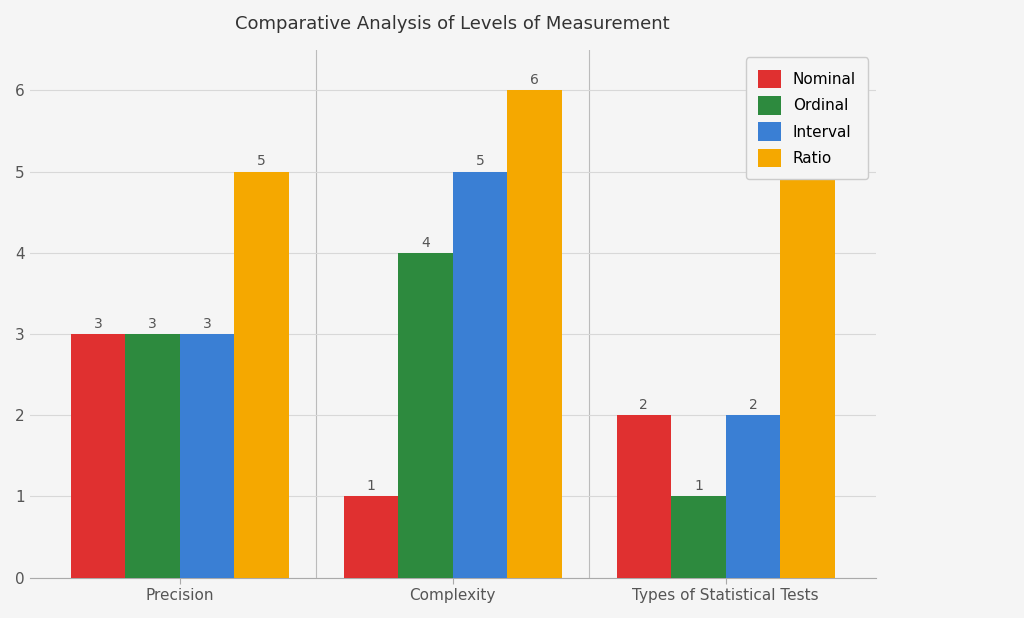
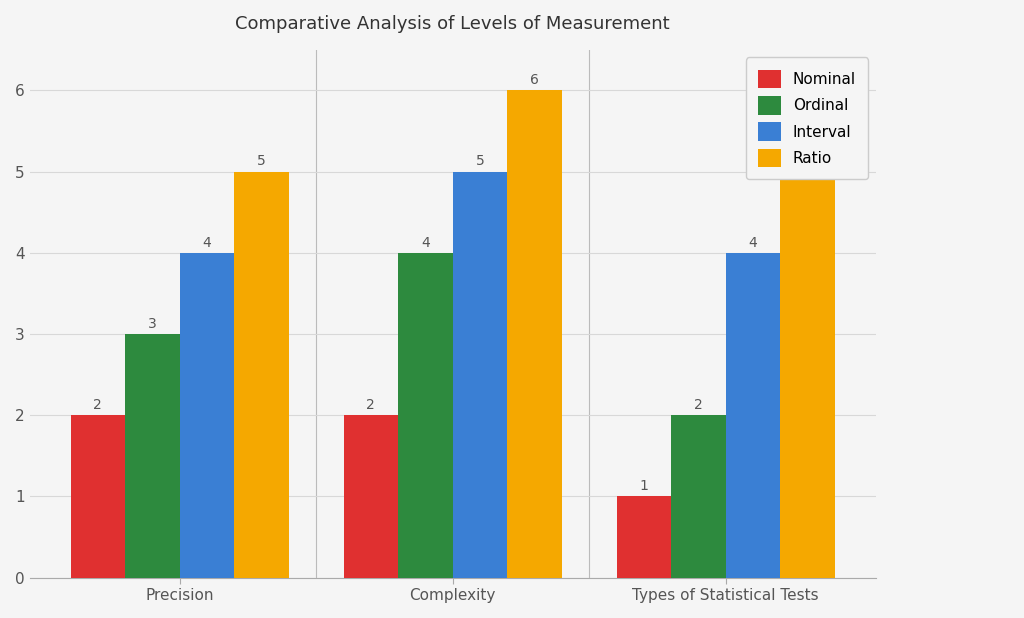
Nominal/Precision: 3 -> 2
Interval/Precision: 3 -> 4
Nominal/Complexity: 1 -> 2
Nominal/Types of Statistical Tests: 2 -> 1
Ordinal/Types of Statistical Tests: 1 -> 2
Interval/Types of Statistical Tests: 2 -> 4
